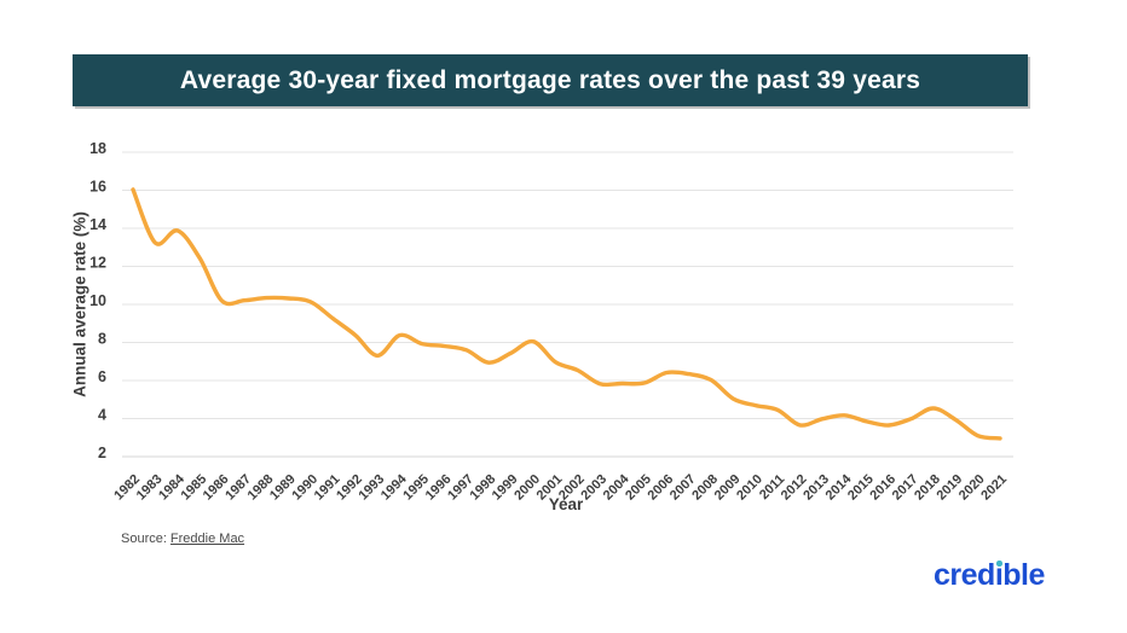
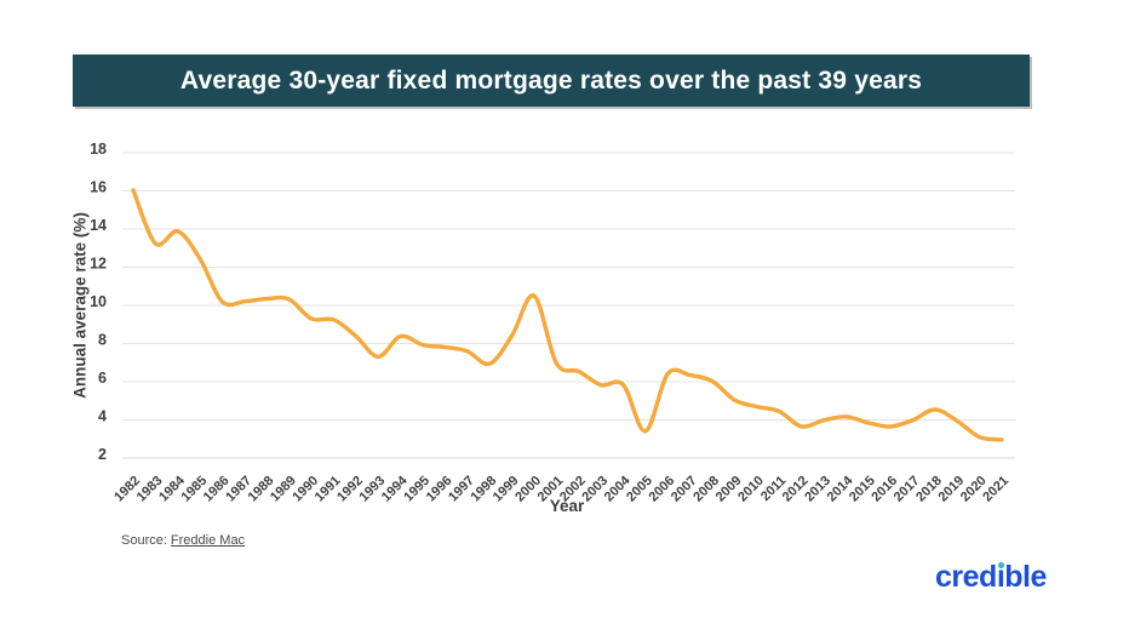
1990: 10.1 -> 9.3
1999: 7.4 -> 8.4
2000: 8.1 -> 10.5
2005: 5.9 -> 3.4
